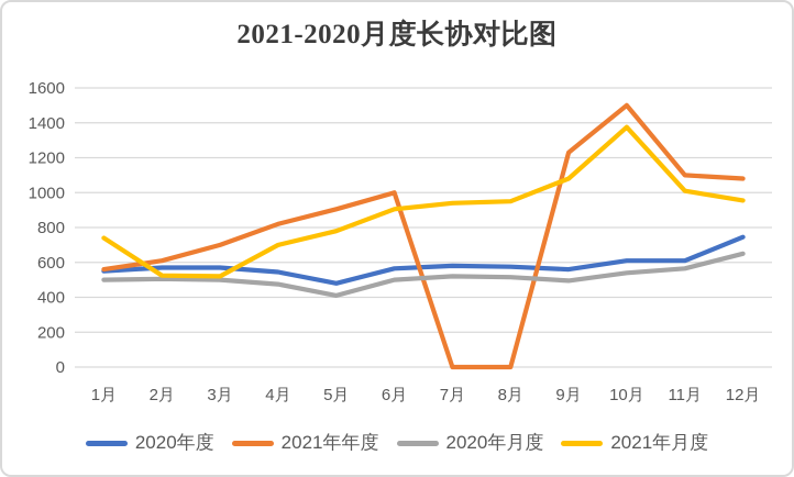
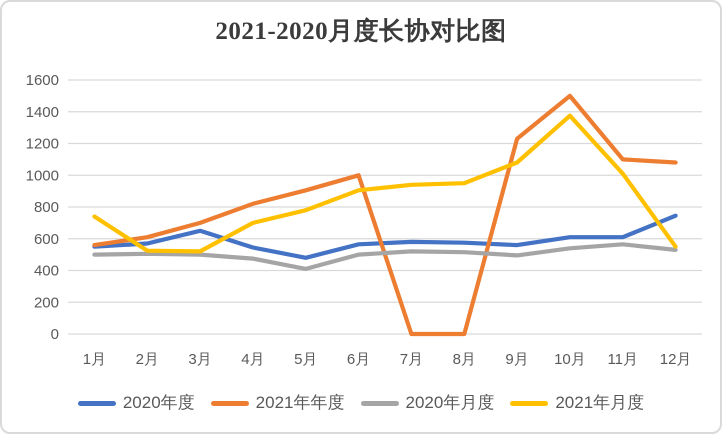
2020年度/3月: 570 -> 650
2020年月度/12月: 650 -> 530
2021年月度/12月: 960 -> 550
